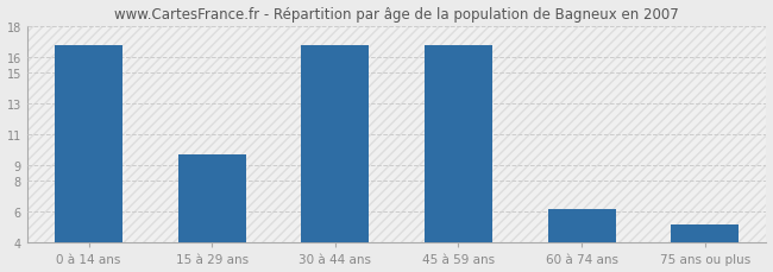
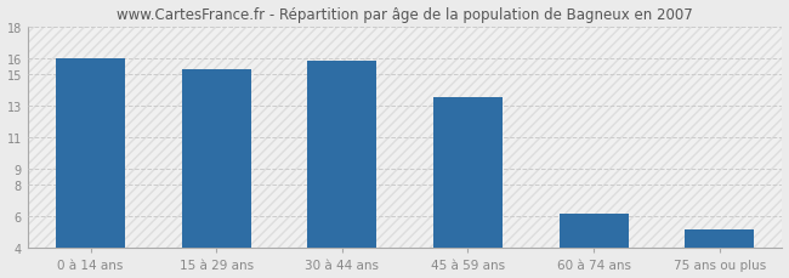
0 à 14 ans: 16.7 -> 16.0
15 à 29 ans: 9.7 -> 15.3
30 à 44 ans: 16.7 -> 15.8
45 à 59 ans: 16.7 -> 13.5
